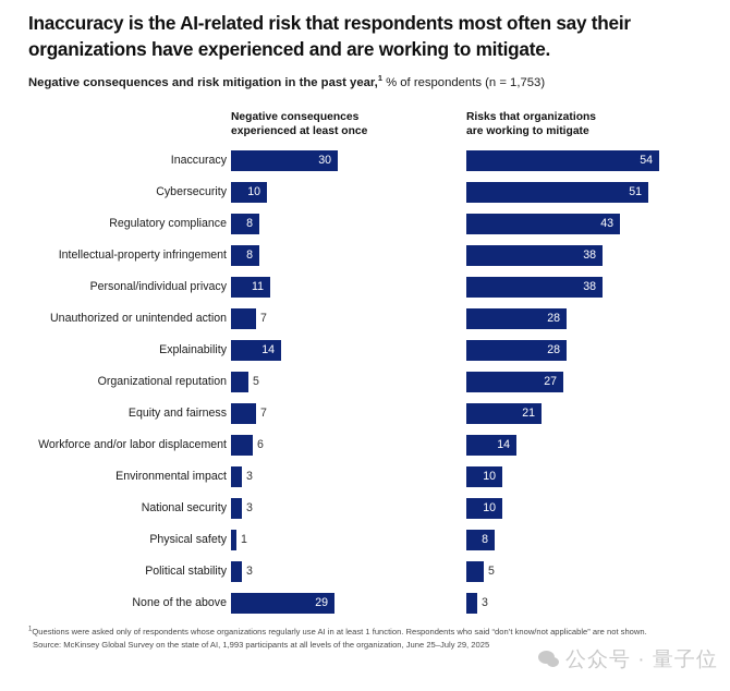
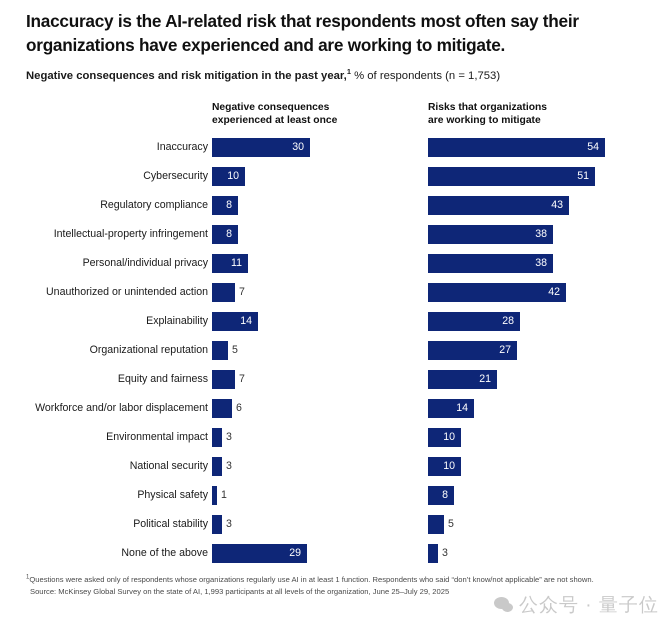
Risks that organizations are working to mitigate/Unauthorized or unintended action: 28 -> 42
